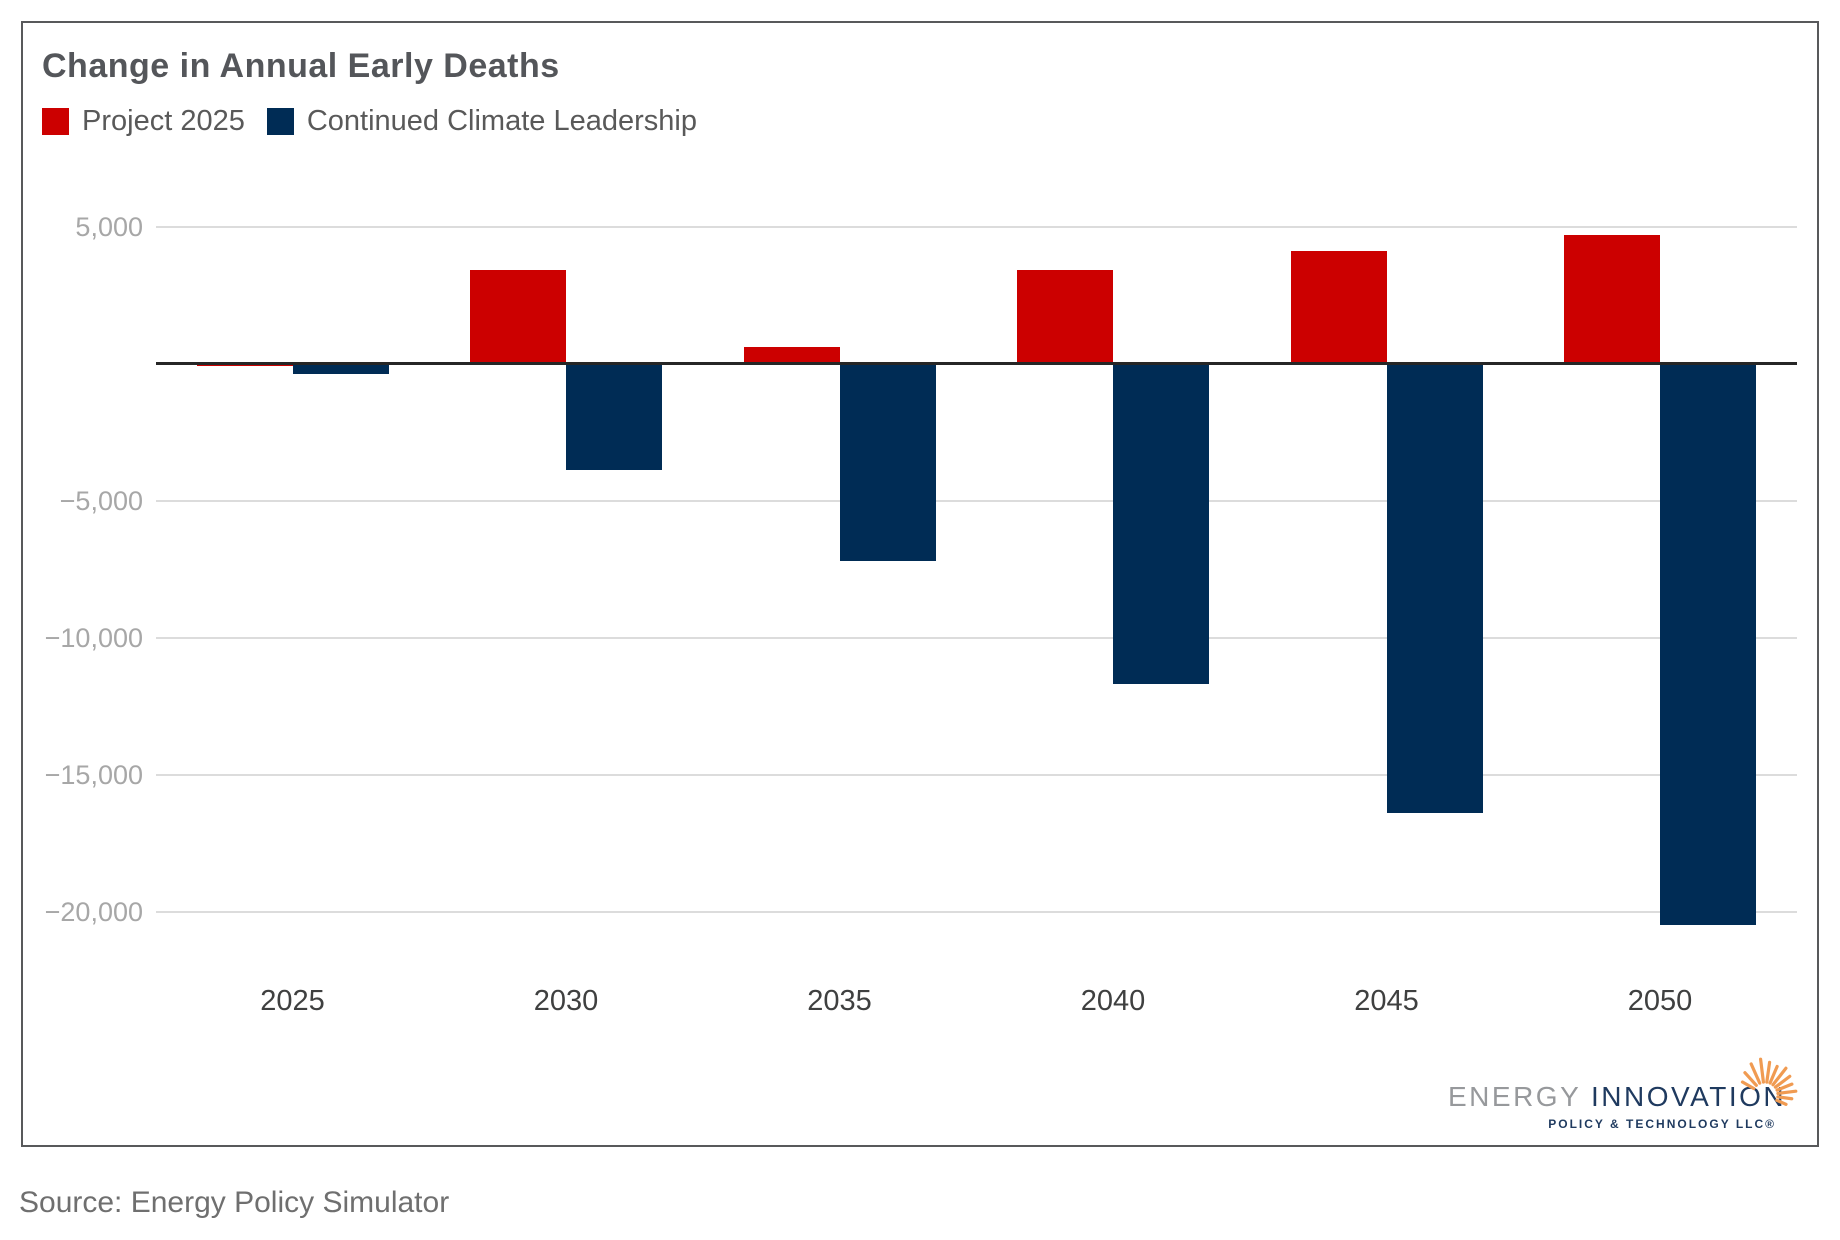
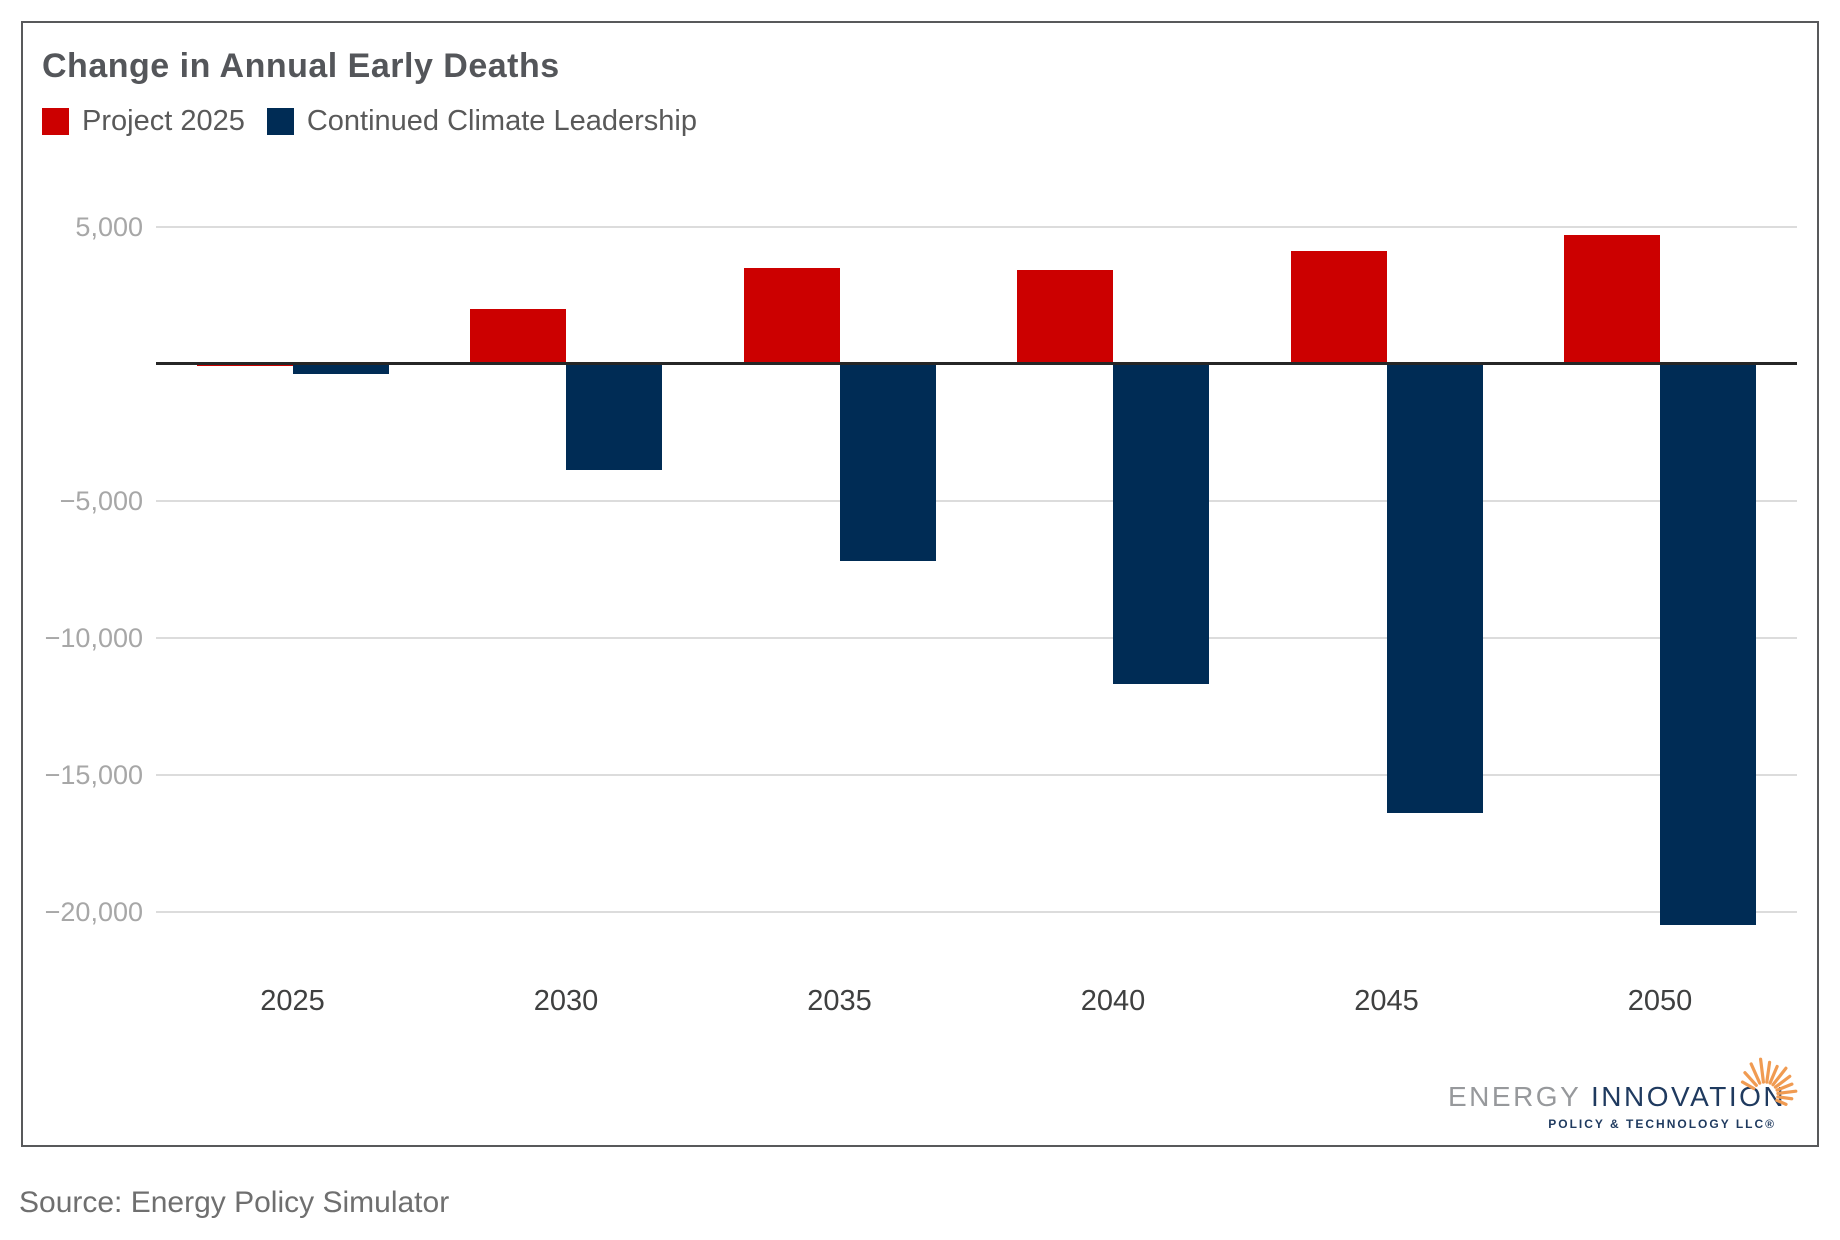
Project 2025/2030: 3400 -> 2000
Project 2025/2035: 600 -> 3500
